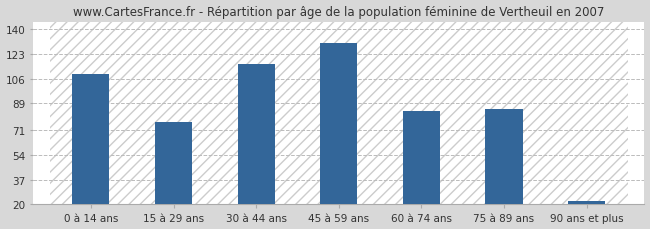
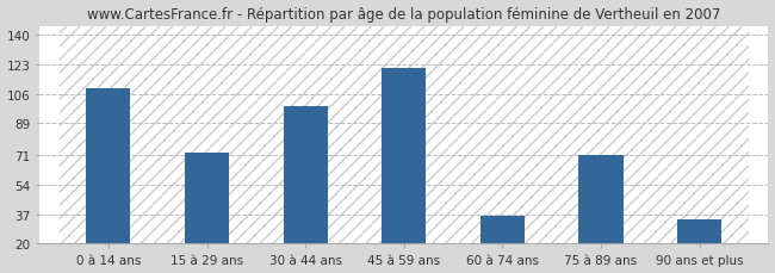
15 à 29 ans: 76 -> 72
30 à 44 ans: 116 -> 99
45 à 59 ans: 130 -> 121
60 à 74 ans: 84 -> 36
75 à 89 ans: 85 -> 71
90 ans et plus: 22 -> 34
